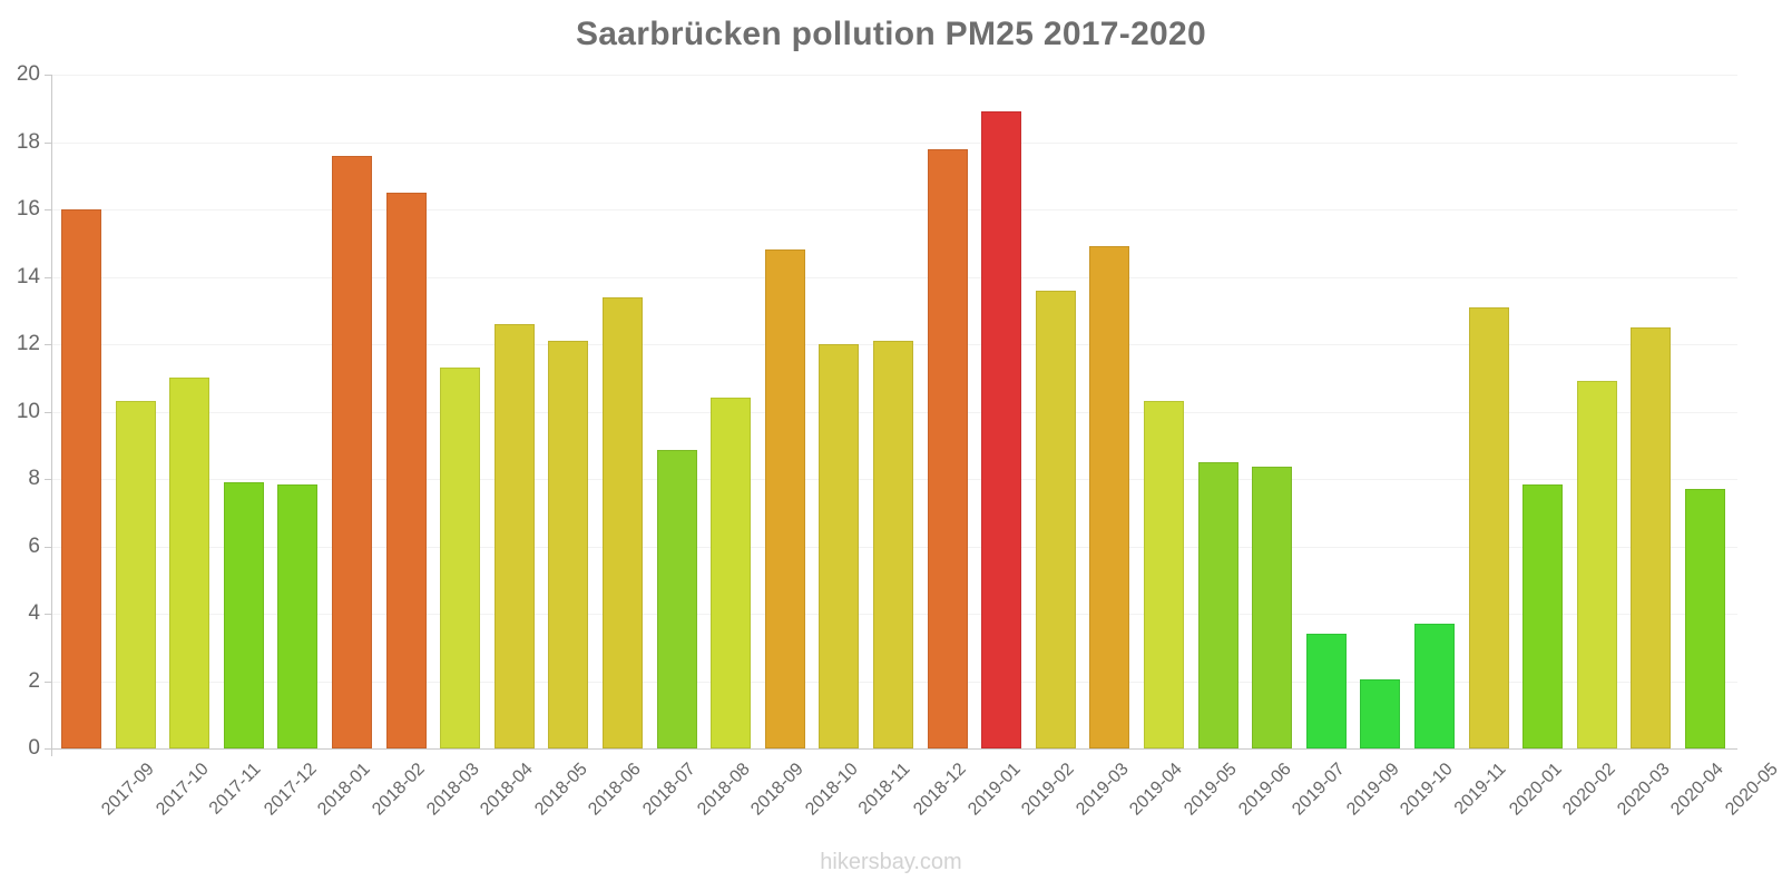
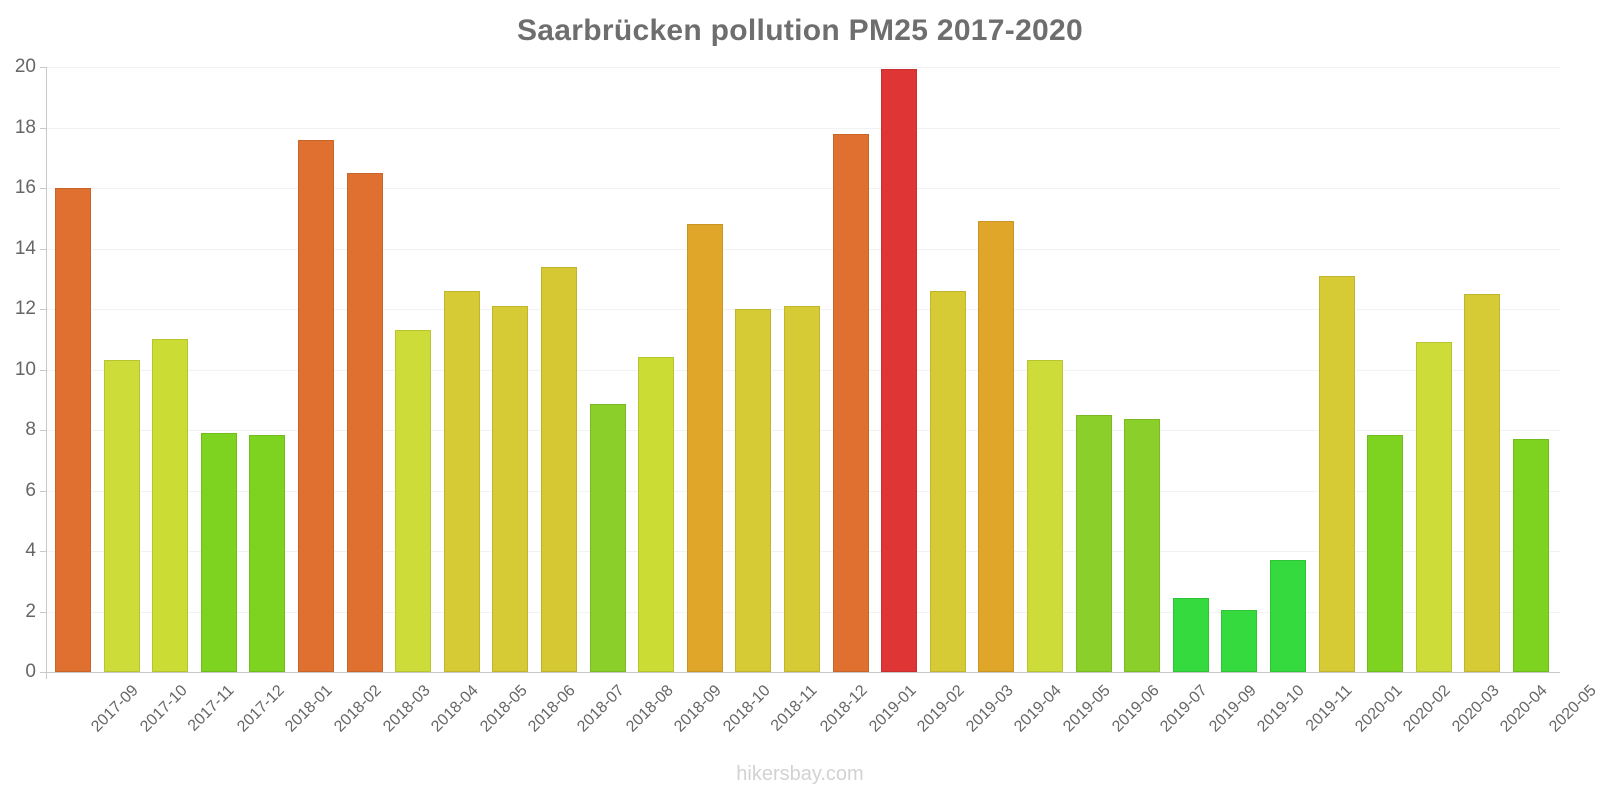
2019-02: 18.9 -> 19.9
2019-03: 13.6 -> 12.6
2019-09: 3.4 -> 2.5
